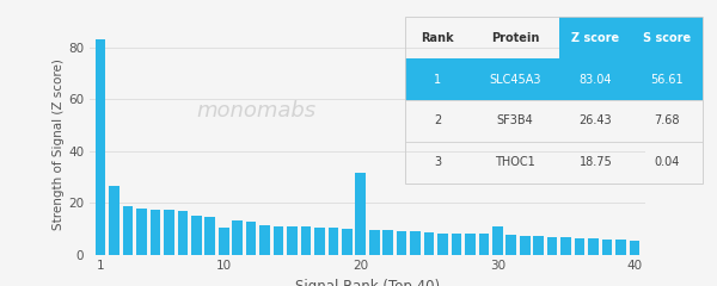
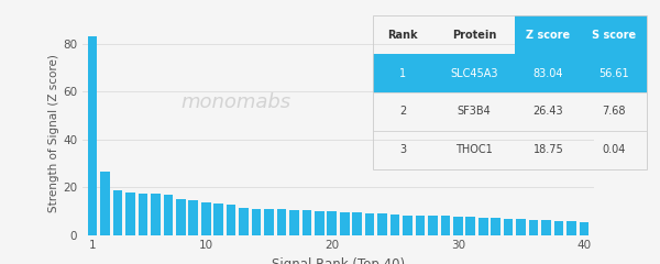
10: 10.5 -> 13.5
20: 31.5 -> 9.8
30: 11.0 -> 7.7
